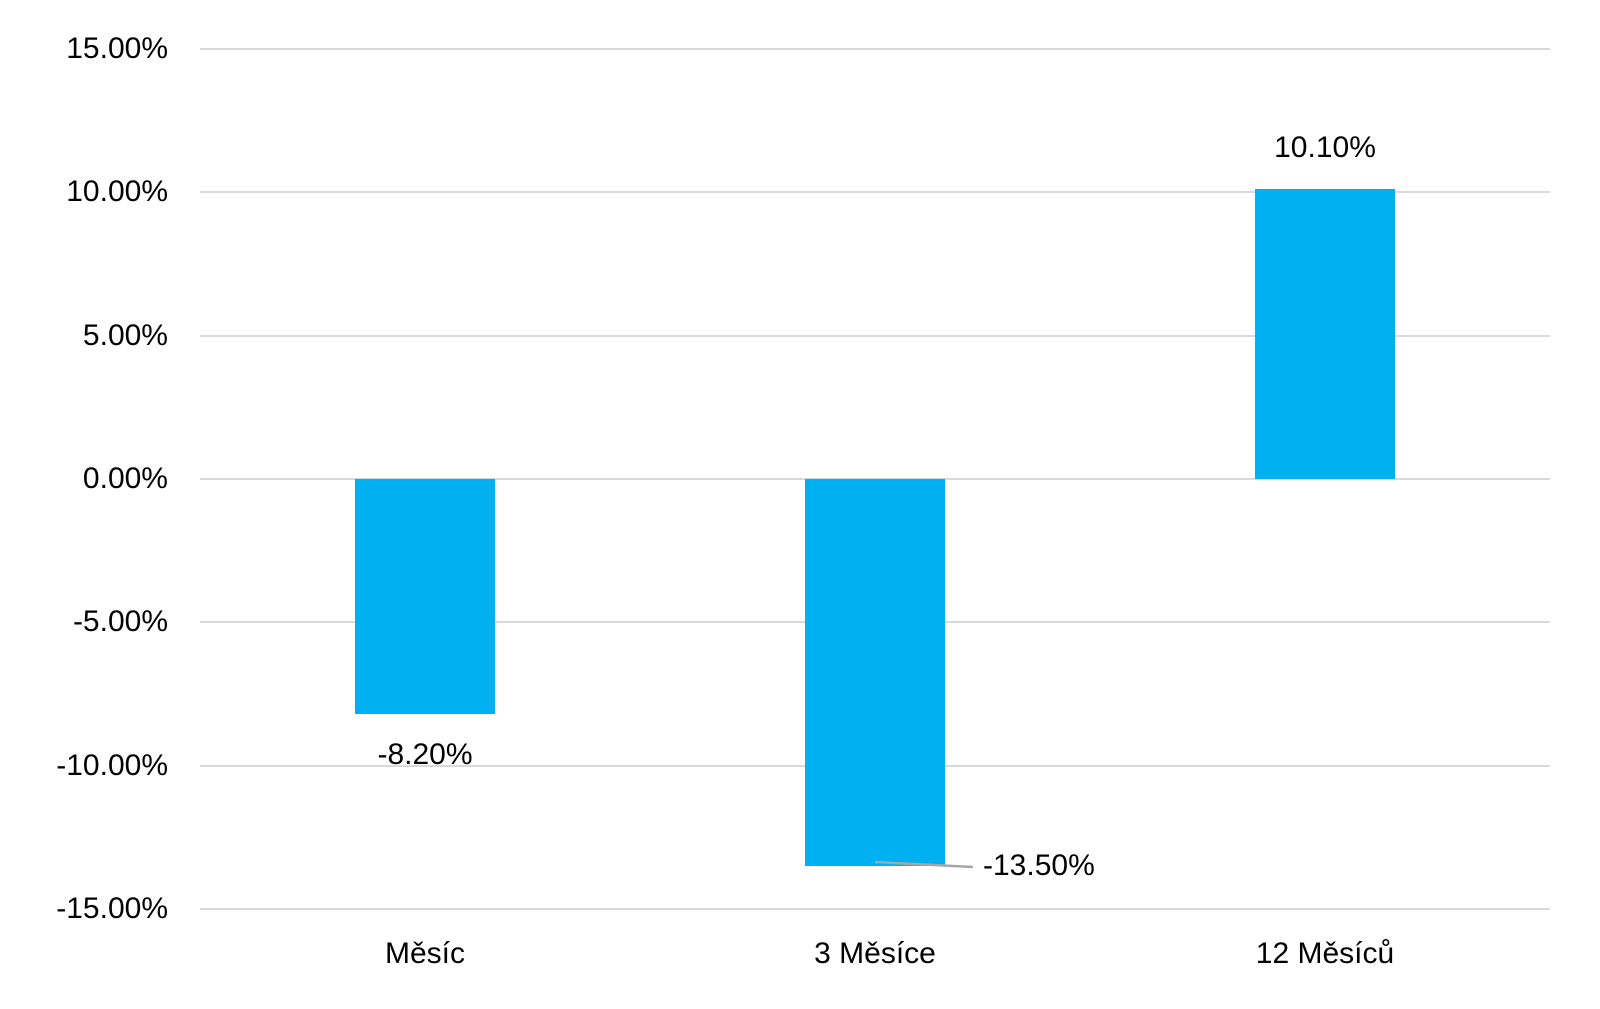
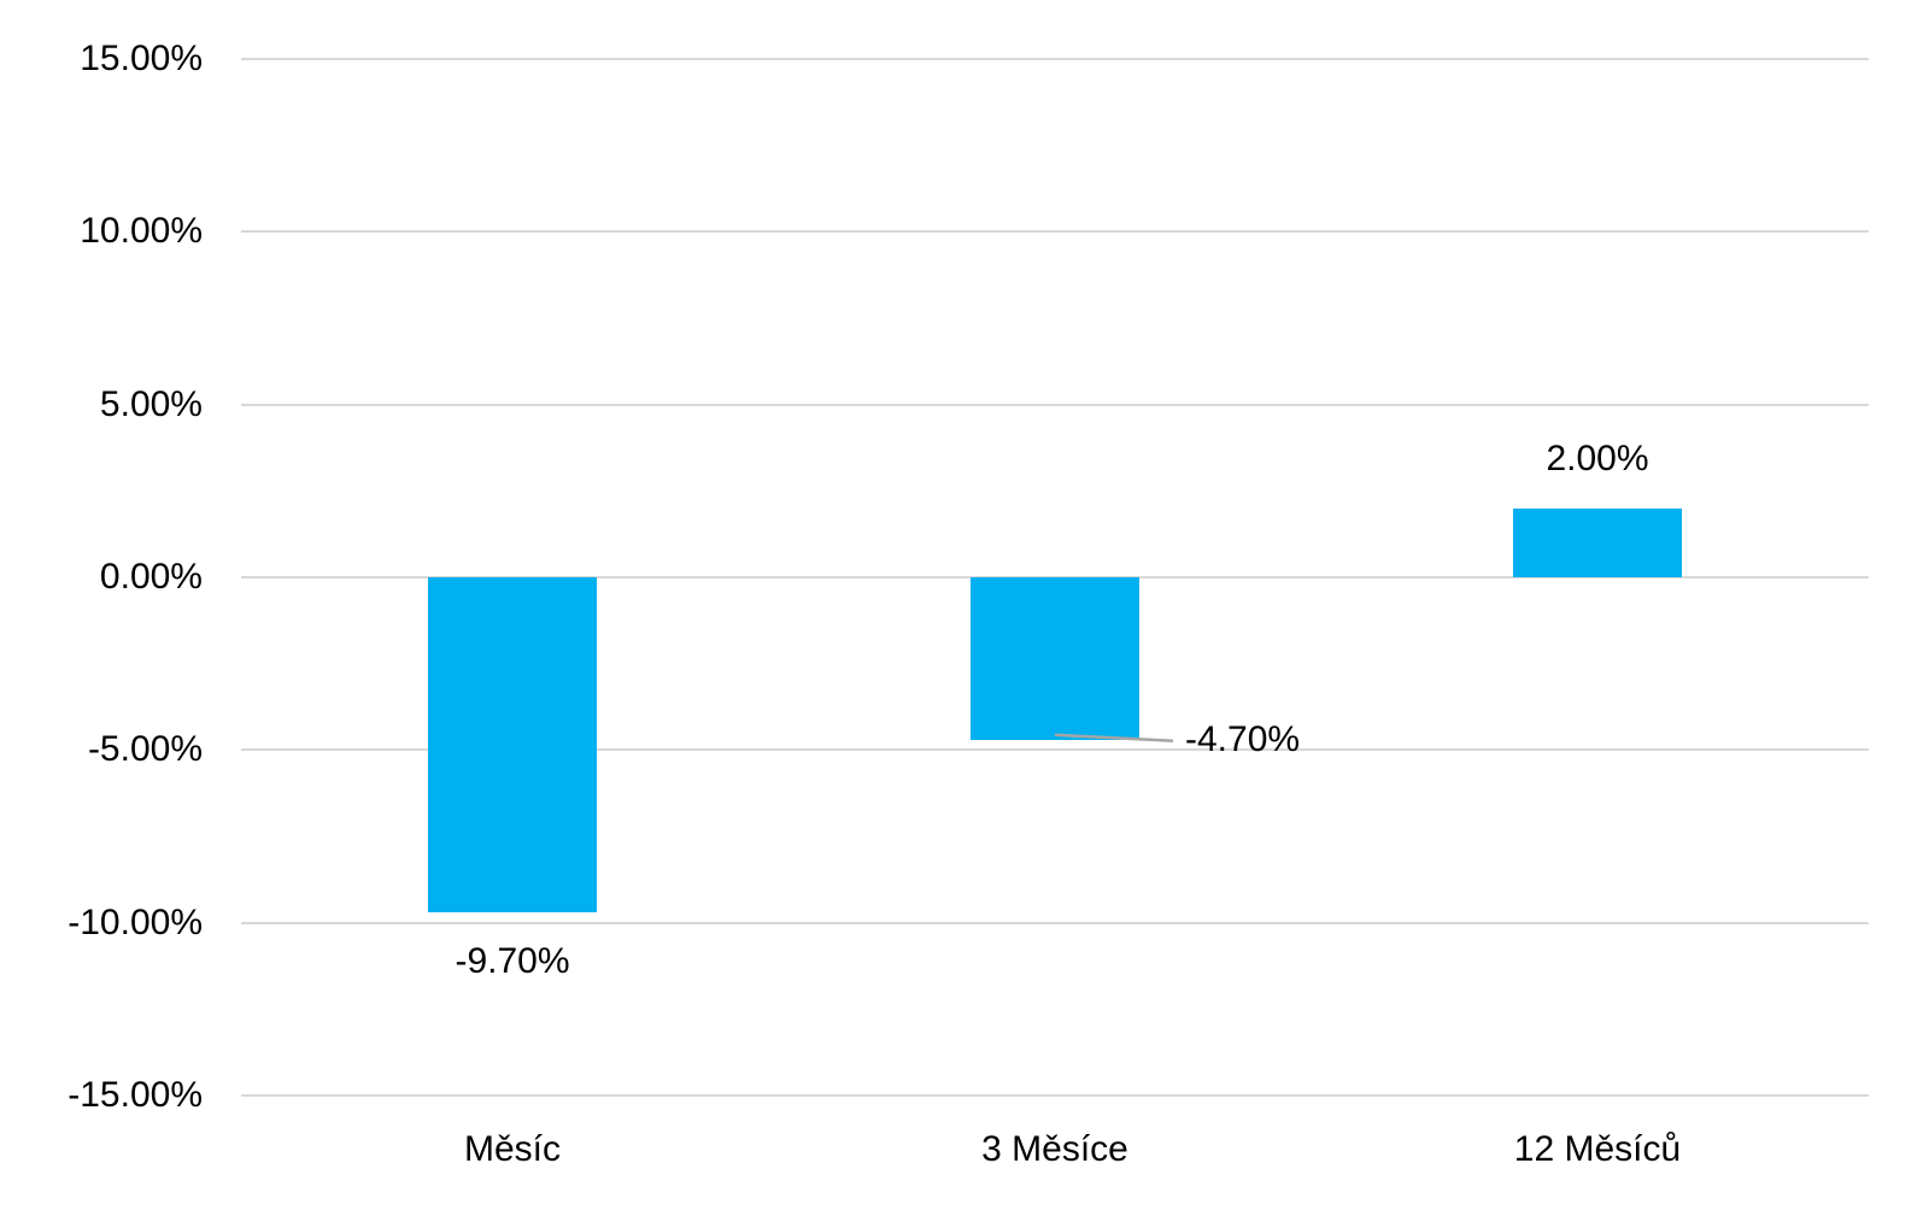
Měsíc: -8.20% -> -9.70%
3 Měsíce: -13.50% -> -4.70%
12 Měsíců: 10.10% -> 2.00%
